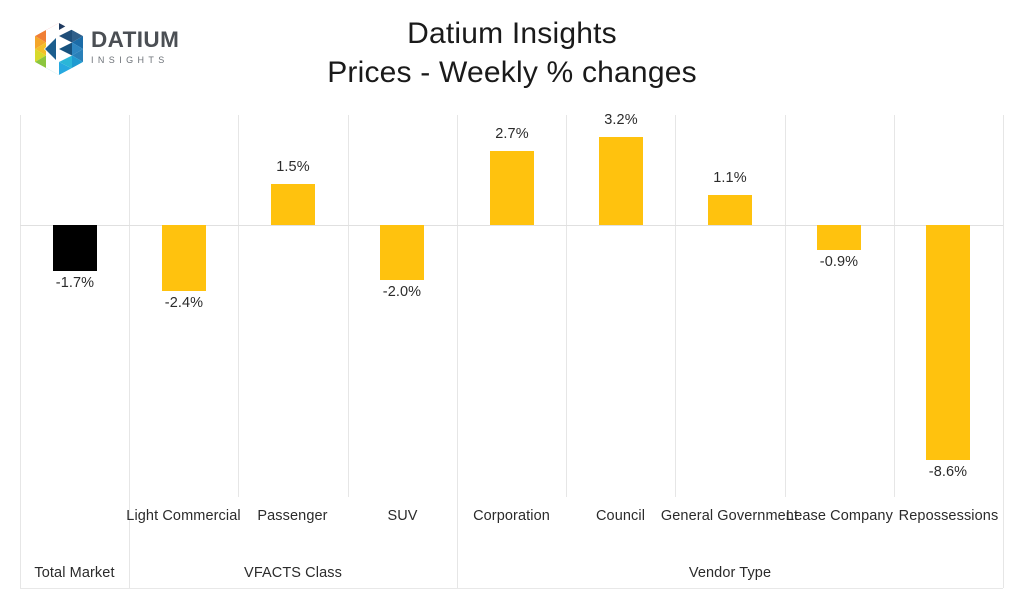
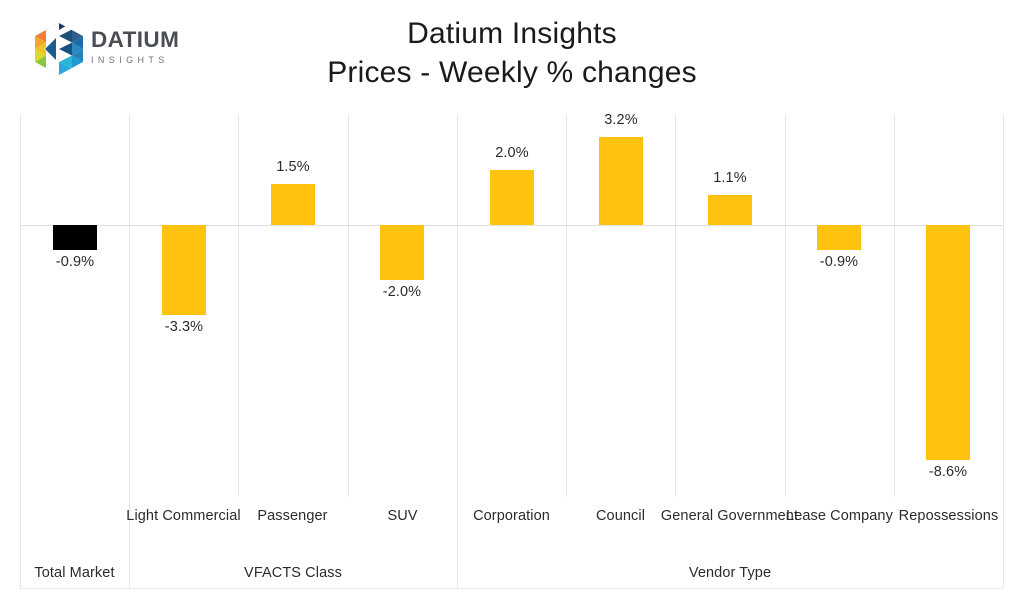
Total Market: -1.7% -> -0.9%
Light Commercial: -2.4% -> -3.3%
Corporation: 2.7% -> 2.0%
